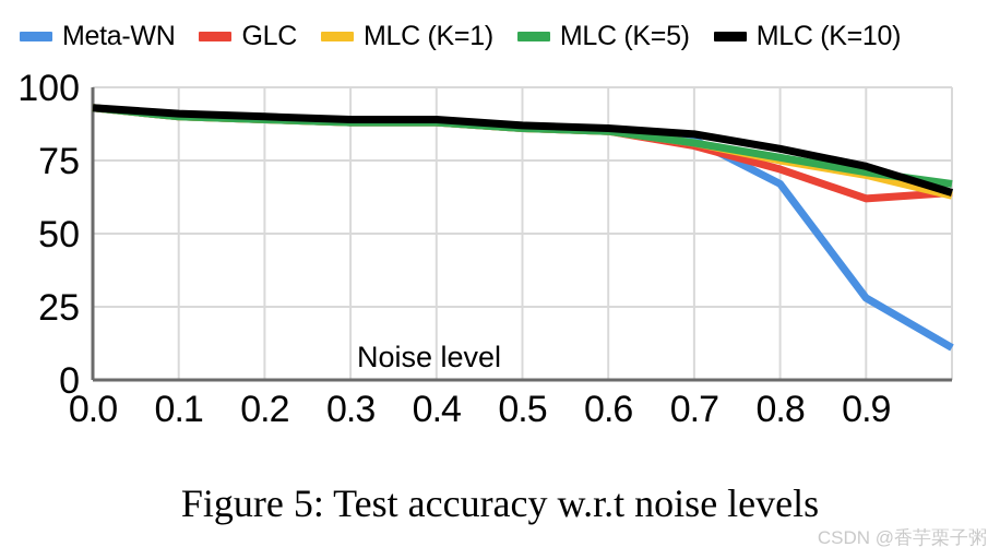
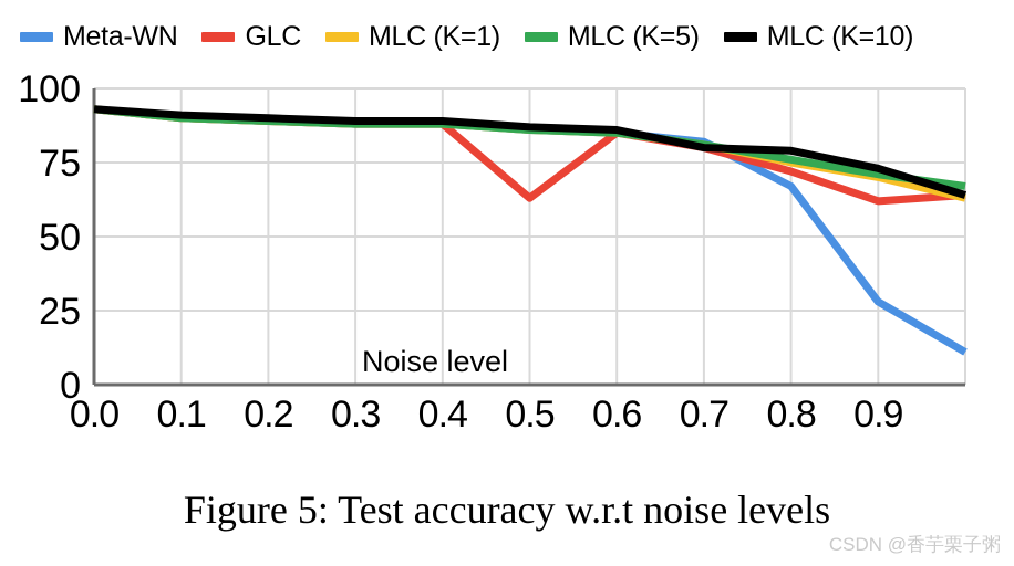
GLC/0.5: 86 -> 63
MLC (K=10)/0.7: 84 -> 80
